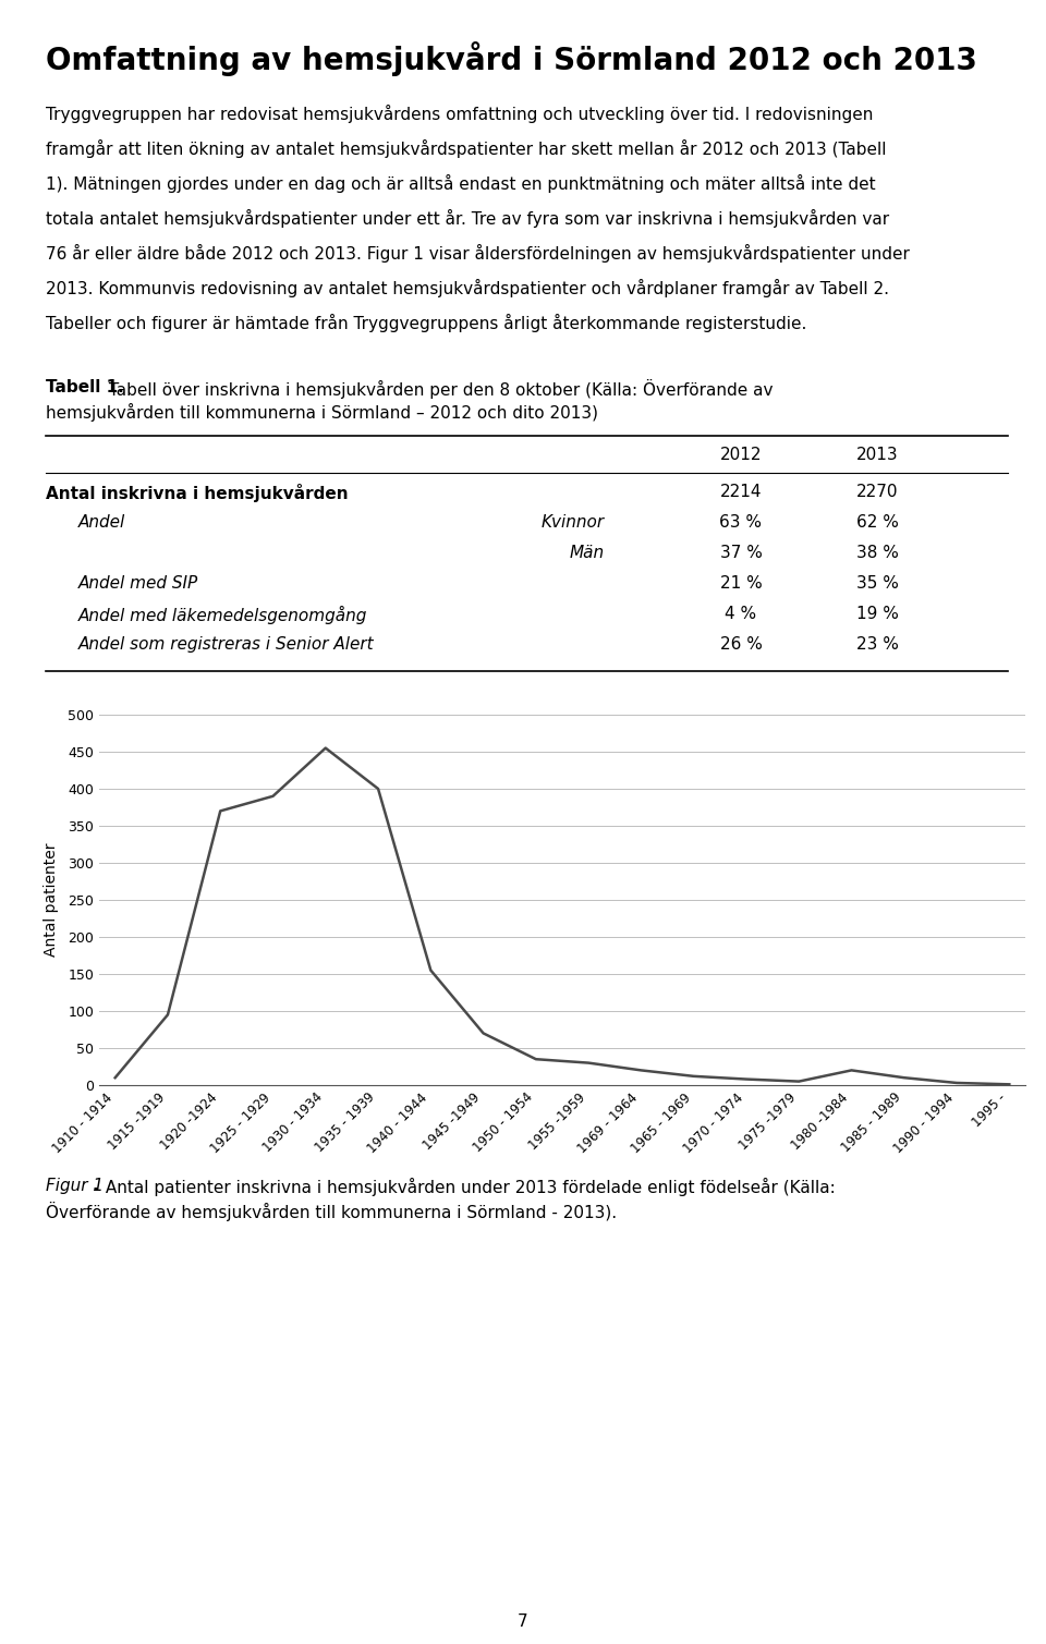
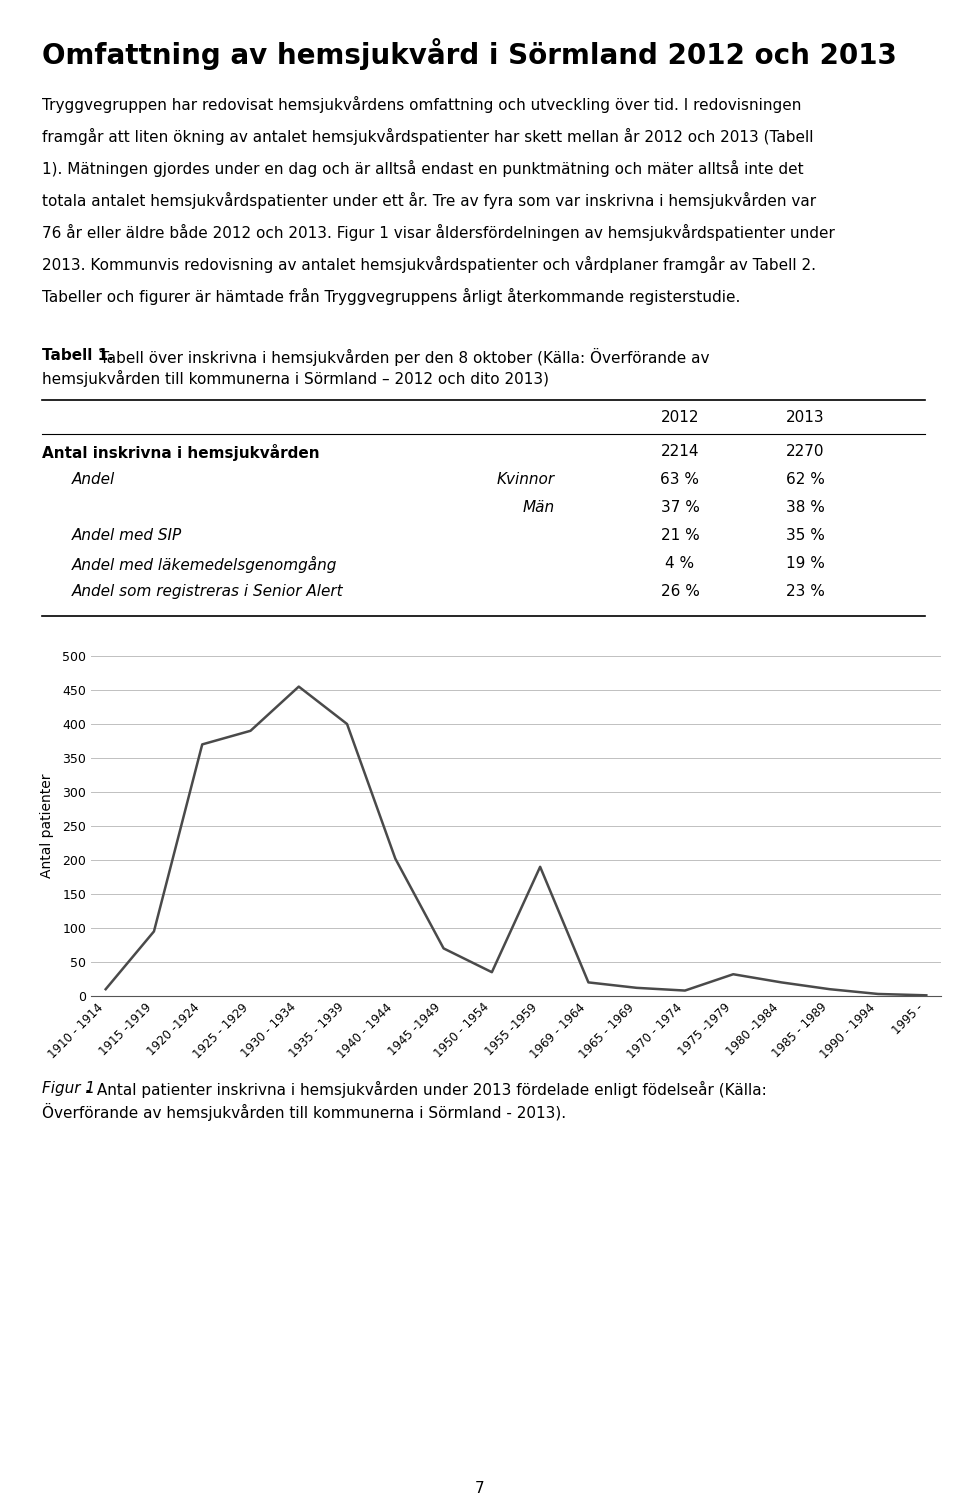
1940 - 1944: 155 -> 202
1955 -1959: 30 -> 190
1975 -1979: 5 -> 32
